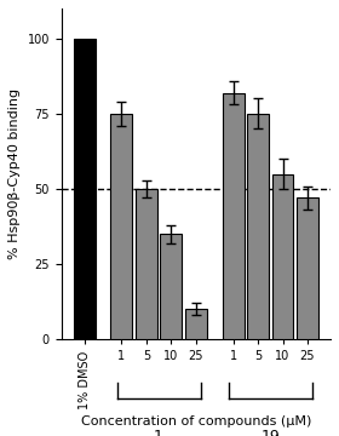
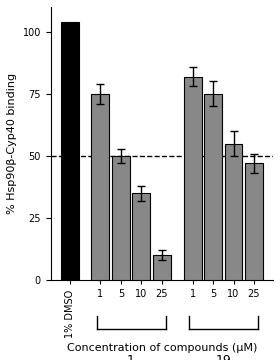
1% DMSO: 100 -> 104
